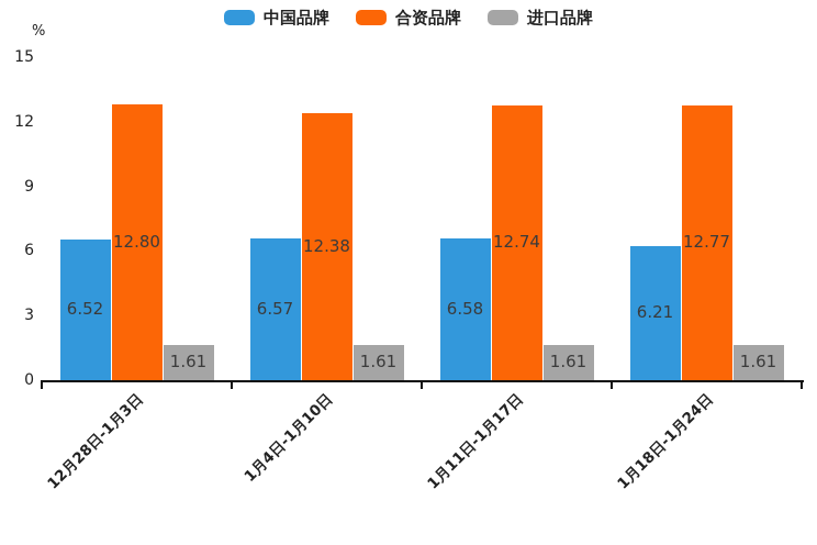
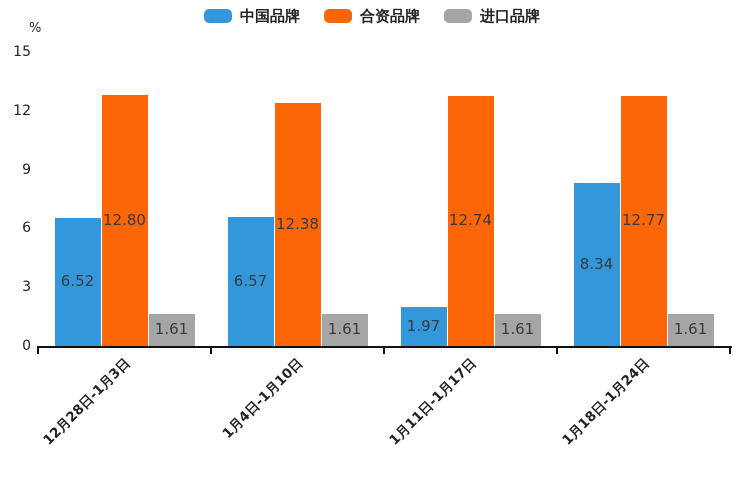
中国品牌/1月11日-1月17日: 6.58 -> 1.97
中国品牌/1月18日-1月24日: 6.21 -> 8.34
